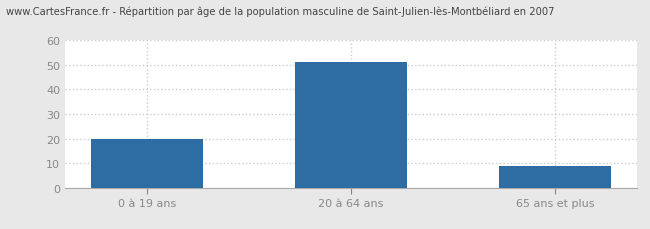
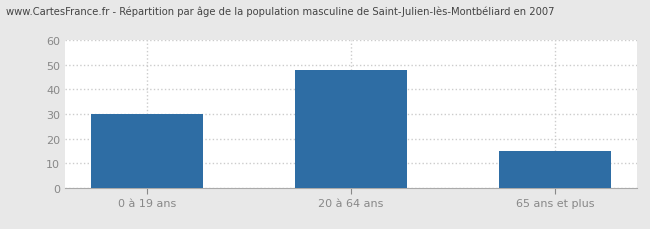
0 à 19 ans: 20 -> 30
20 à 64 ans: 51 -> 48
65 ans et plus: 9 -> 15
